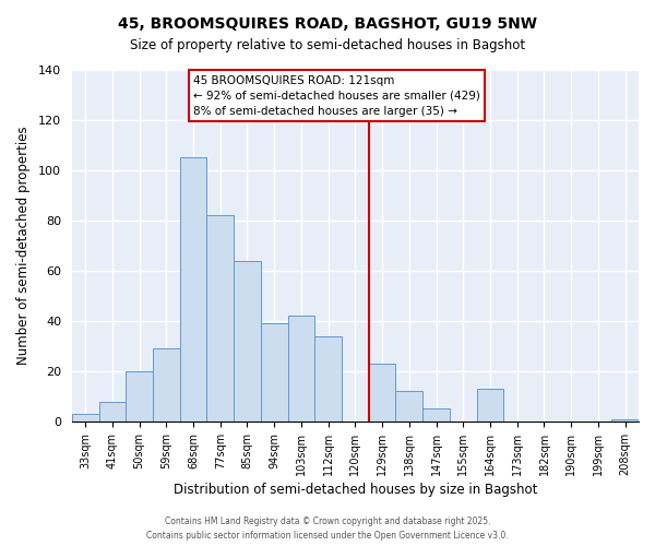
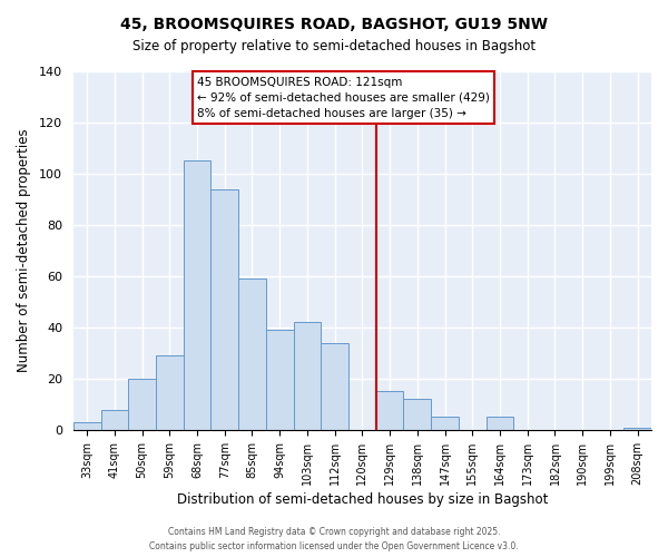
77sqm: 82 -> 94
85sqm: 64 -> 59
129sqm: 23 -> 15
164sqm: 13 -> 5
